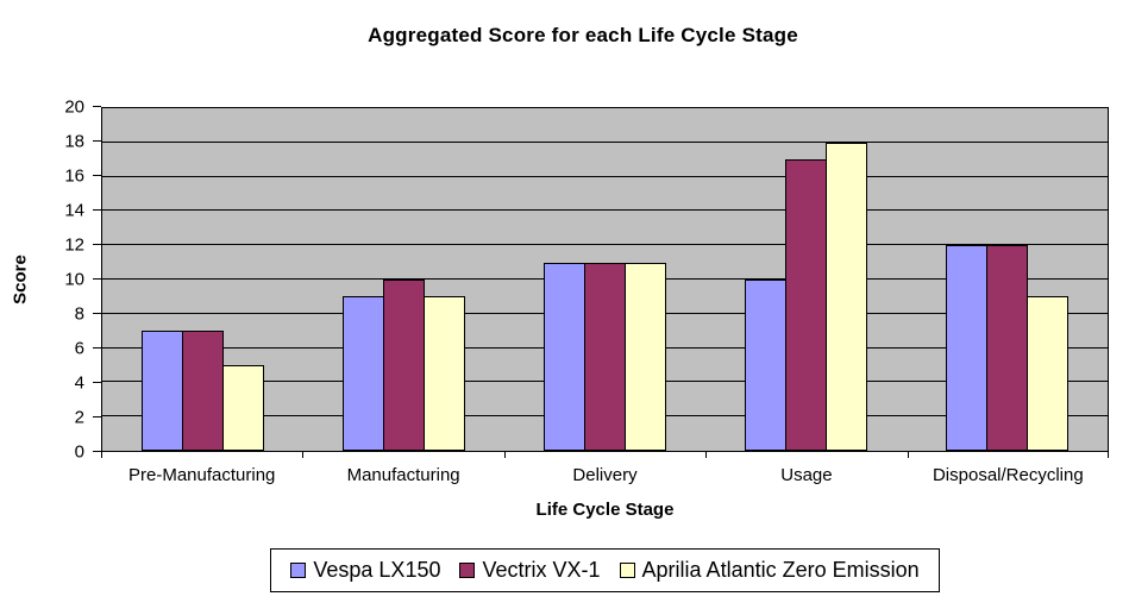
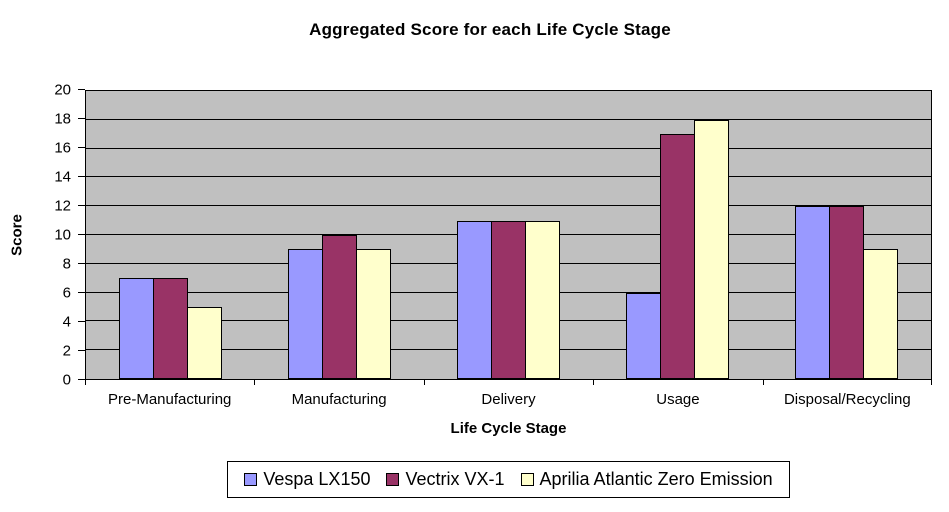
Vespa LX150/Usage: 10 -> 6
